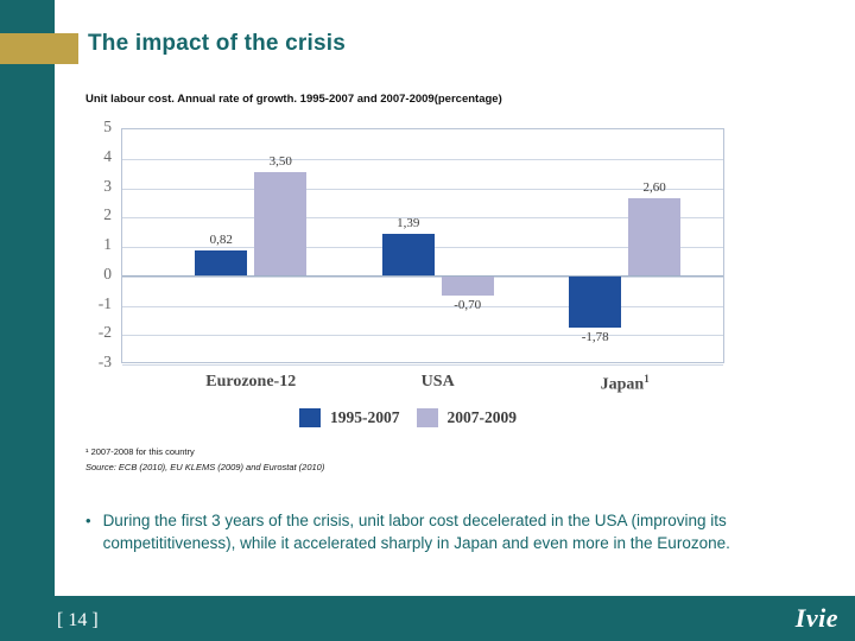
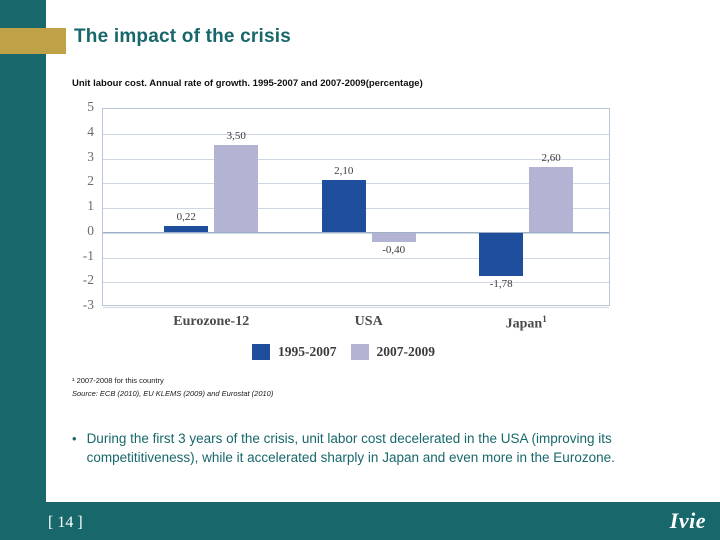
1995-2007/Eurozone-12: 0,82 -> 0,22
1995-2007/USA: 1,39 -> 2,10
2007-2009/USA: -0,70 -> -0,40
